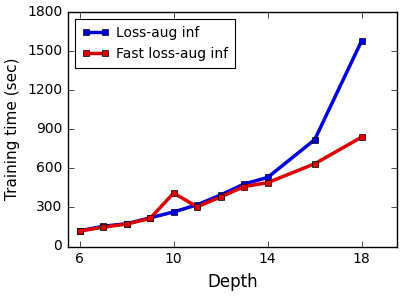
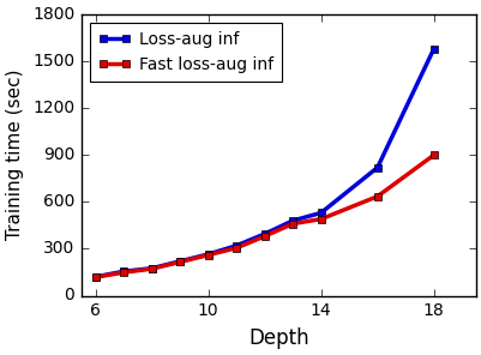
Fast loss-aug inf/10: 410 -> 260
Fast loss-aug inf/18: 840 -> 900
